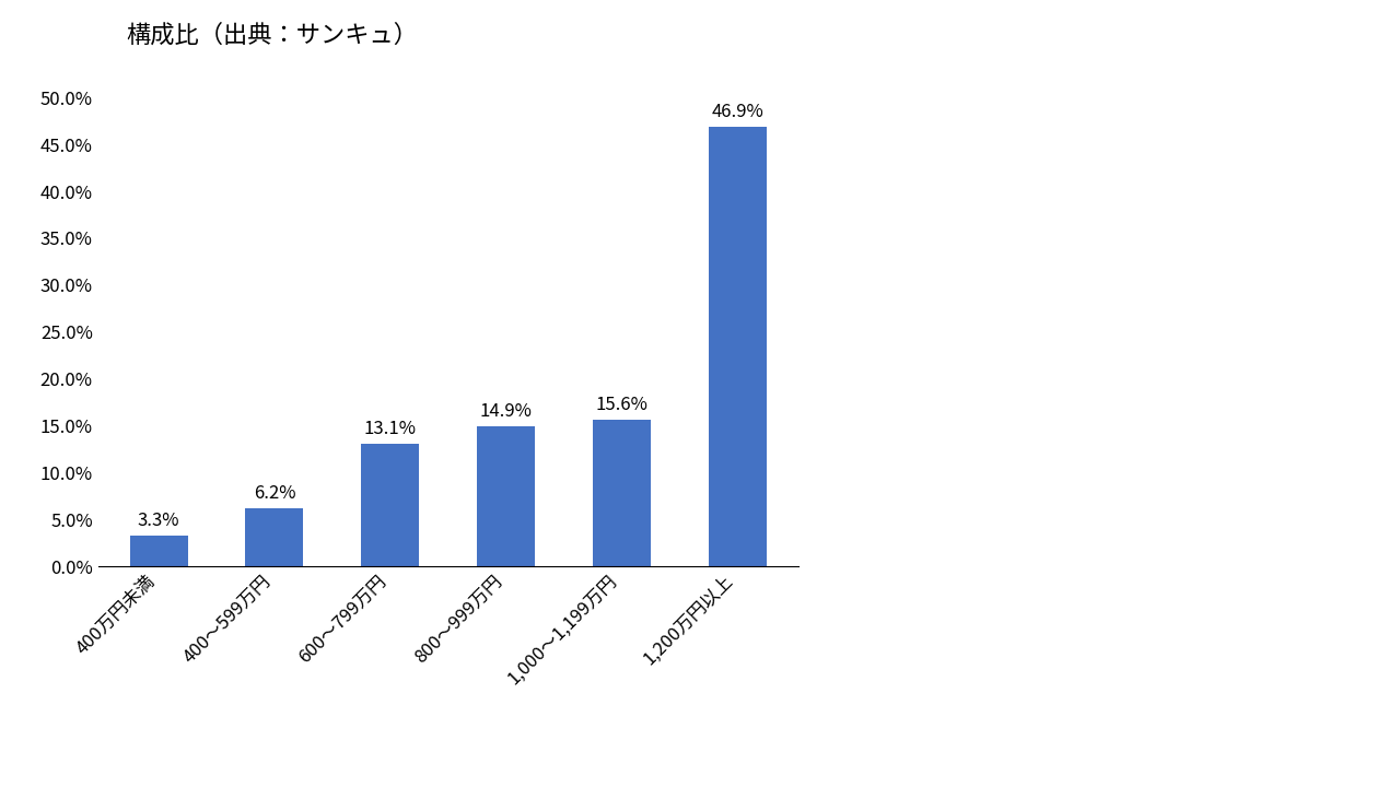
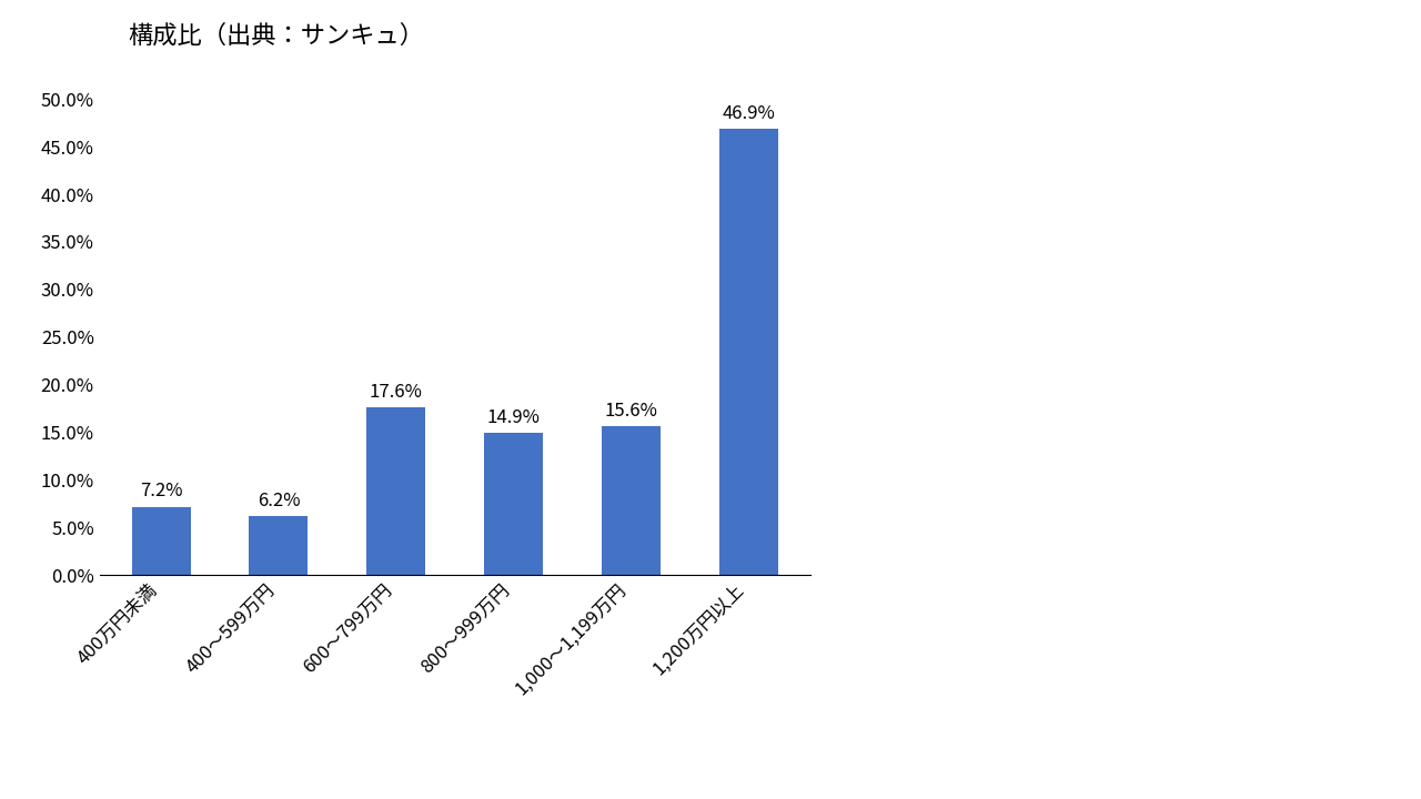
400万円未満: 3.3% -> 7.2%
600〜799万円: 13.1% -> 17.6%
